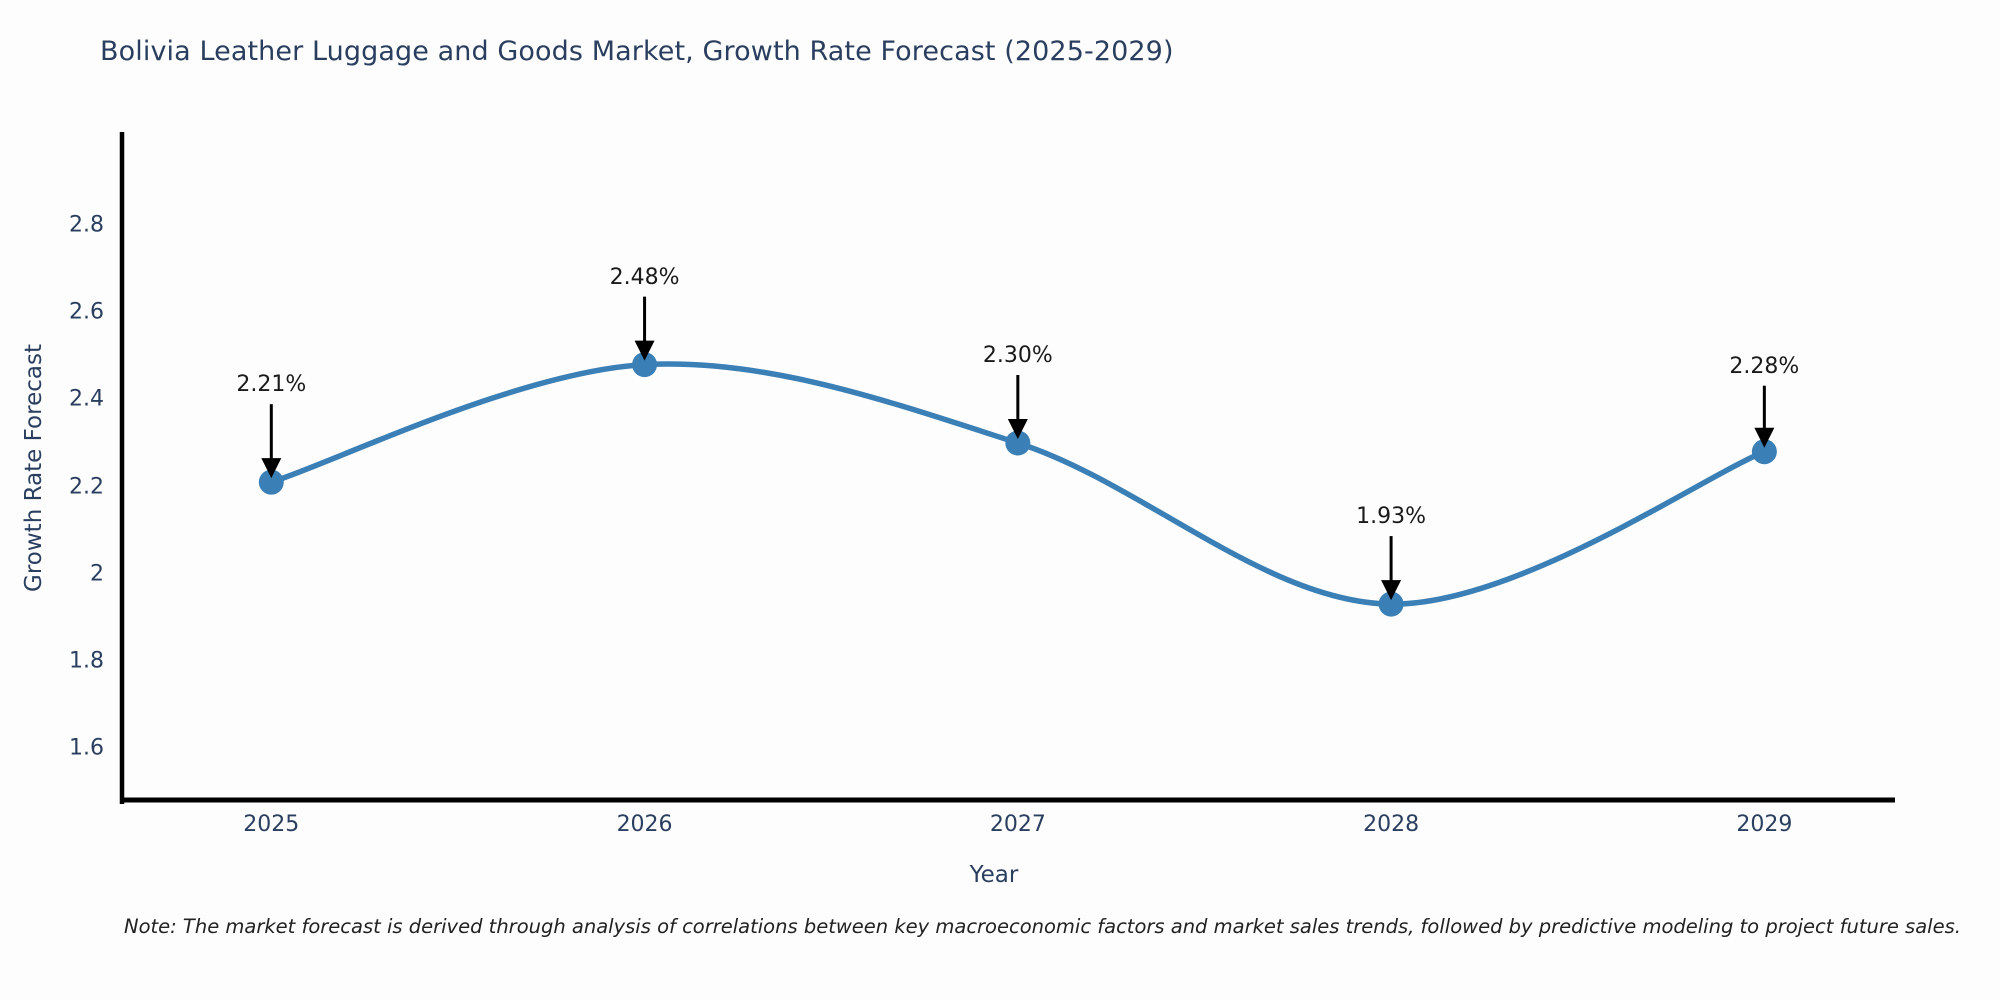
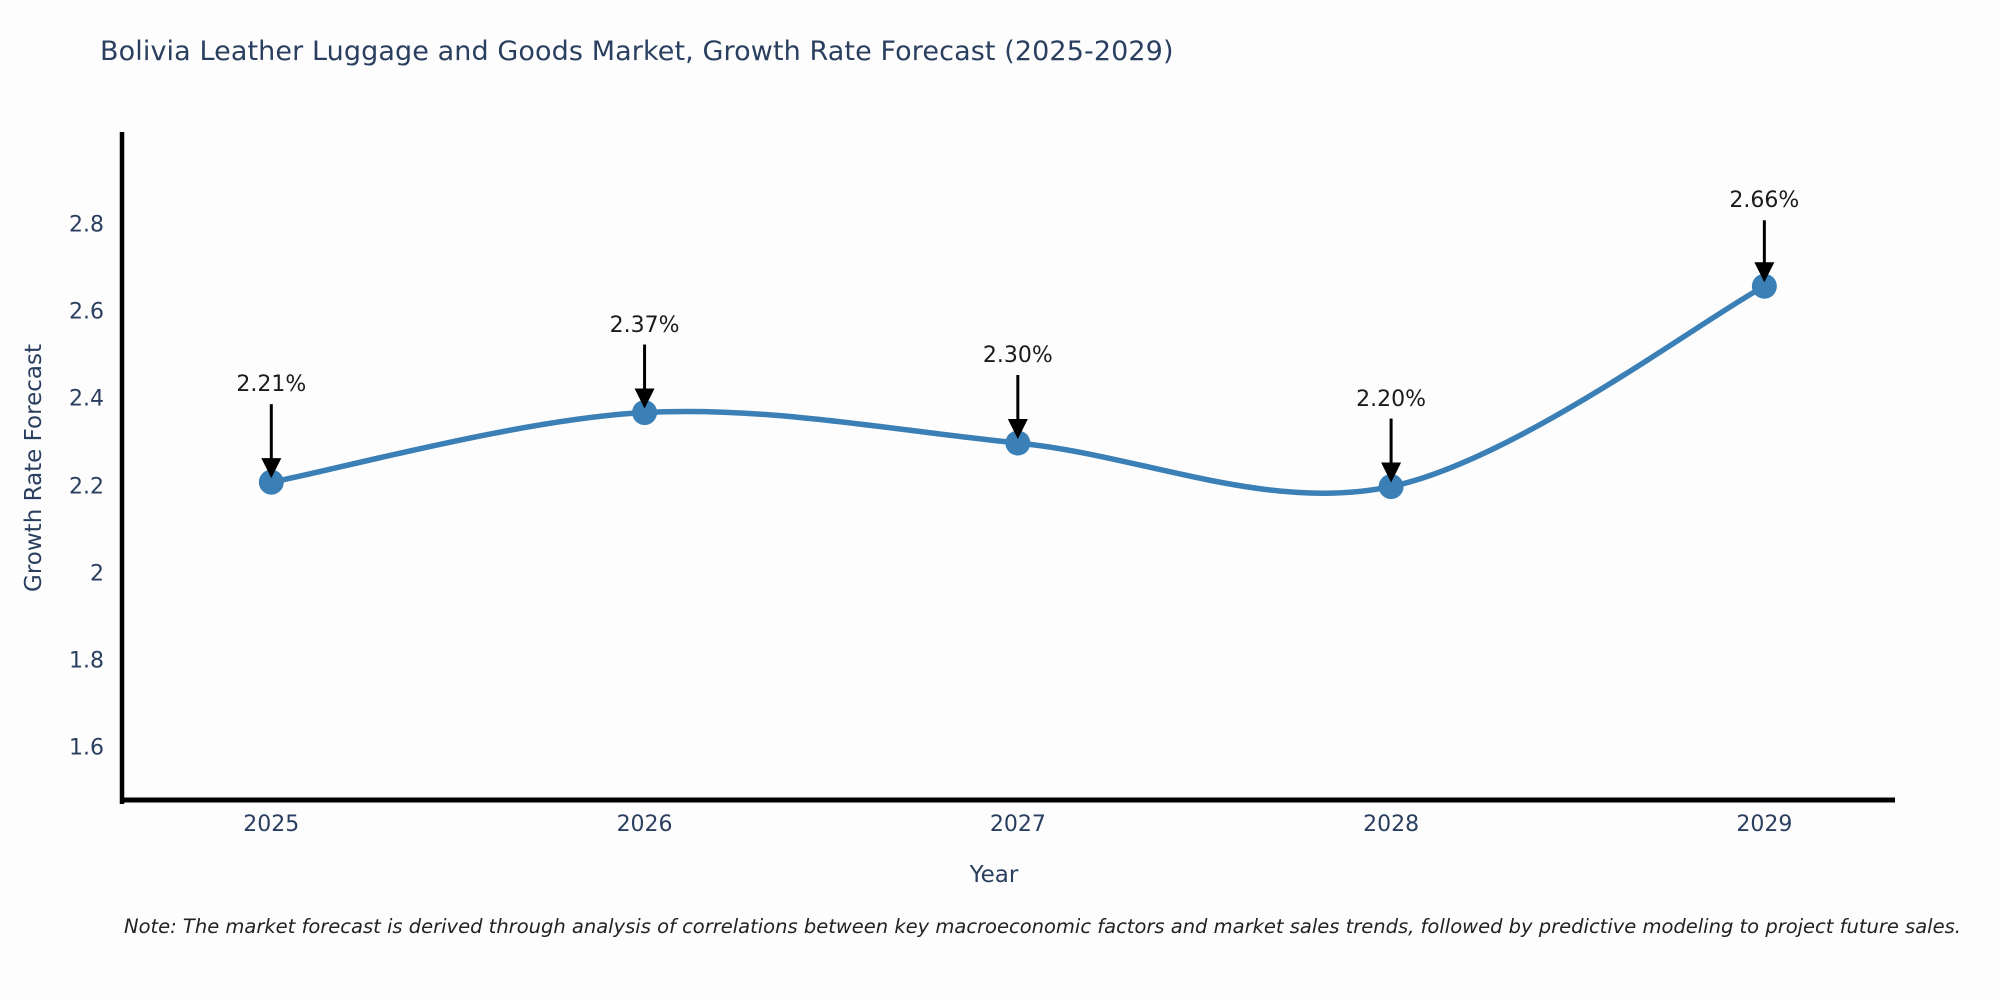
2026: 2.48% -> 2.37%
2028: 1.93% -> 2.20%
2029: 2.28% -> 2.66%
